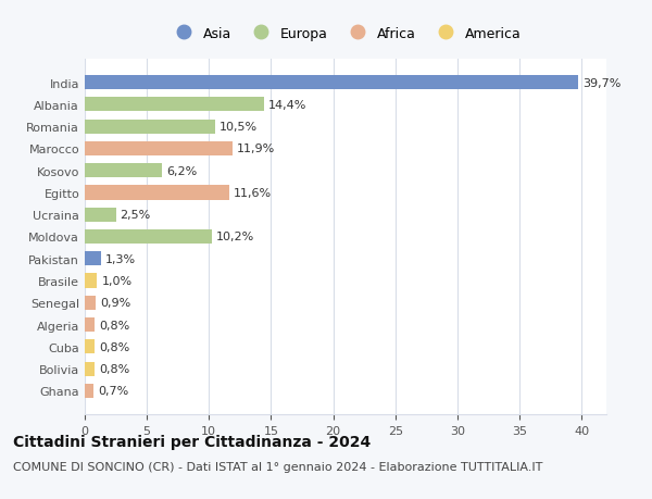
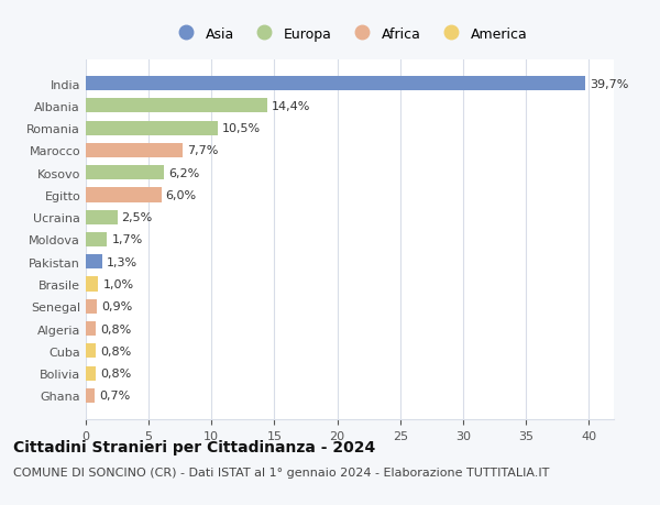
Marocco: 11,9% -> 7,7%
Egitto: 11,6% -> 6,0%
Moldova: 10,2% -> 1,7%
